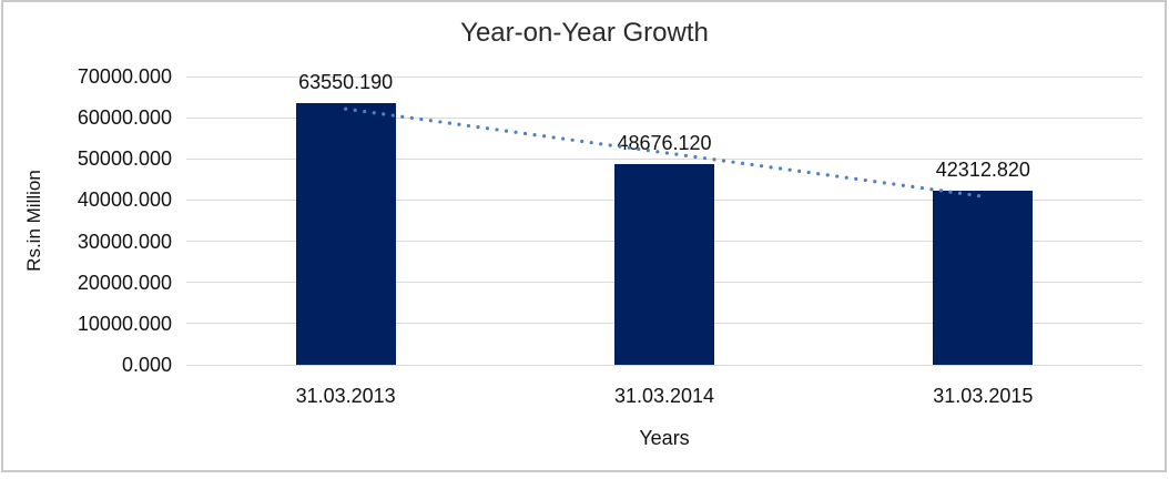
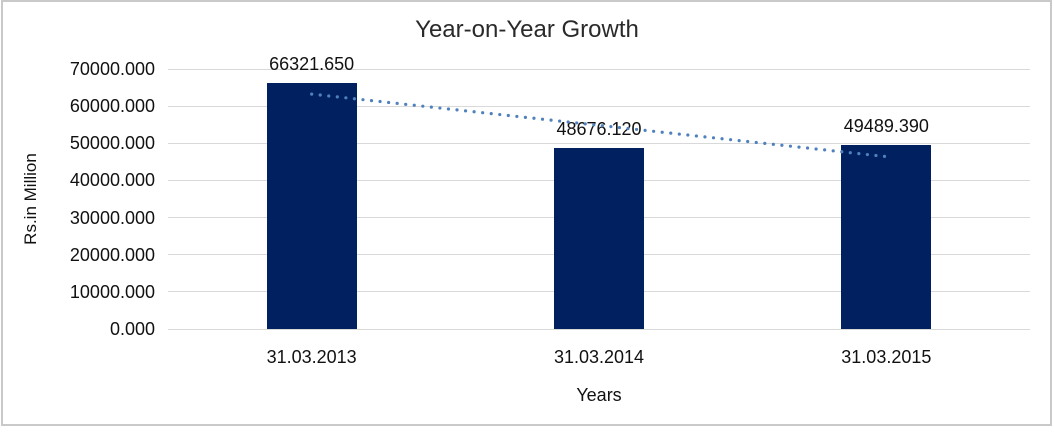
31.03.2013: 63550.190 -> 66321.650
31.03.2015: 42312.820 -> 49489.390
